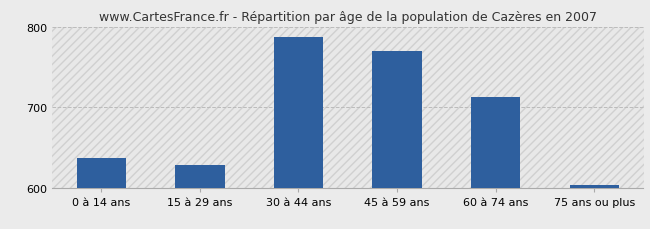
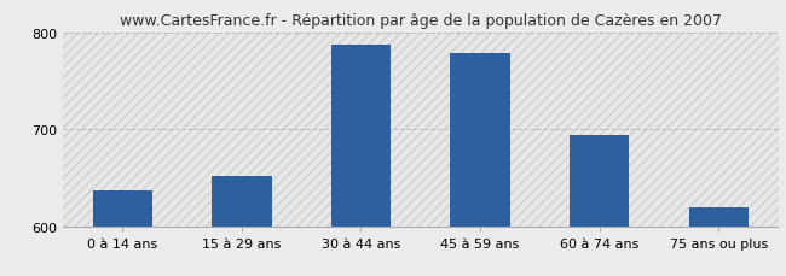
15 à 29 ans: 628 -> 652
45 à 59 ans: 770 -> 778
60 à 74 ans: 712 -> 694
75 ans ou plus: 603 -> 620
